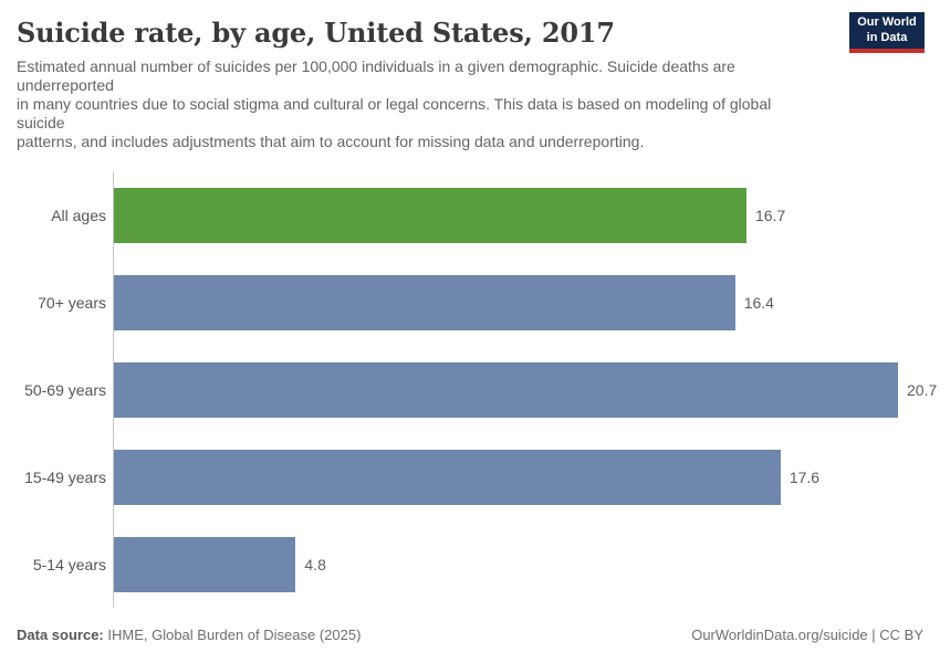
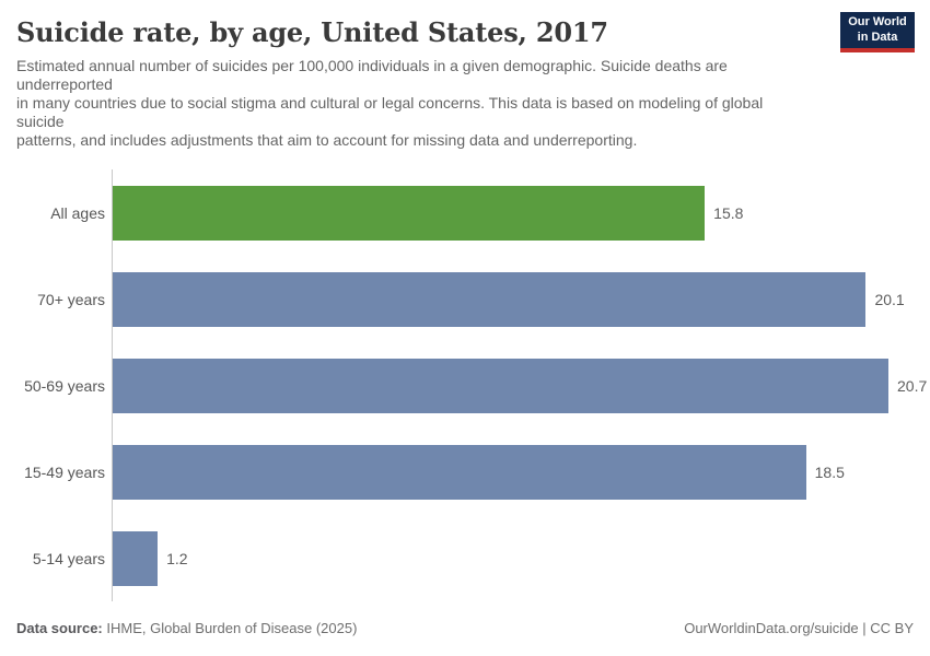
All ages: 16.7 -> 15.8
70+ years: 16.4 -> 20.1
15-49 years: 17.6 -> 18.5
5-14 years: 4.8 -> 1.2
